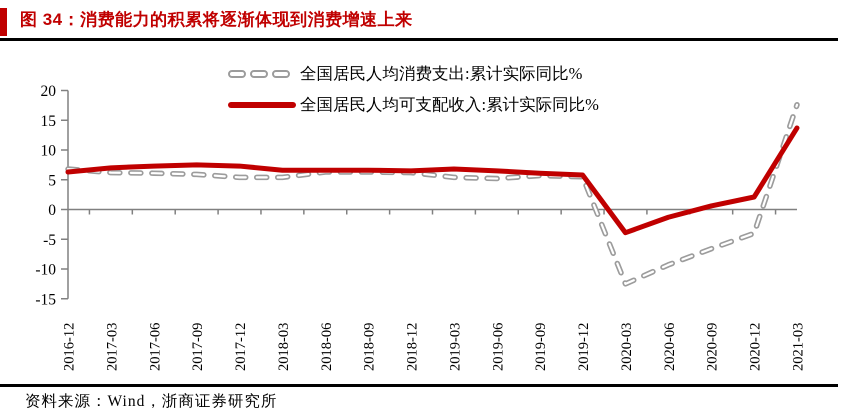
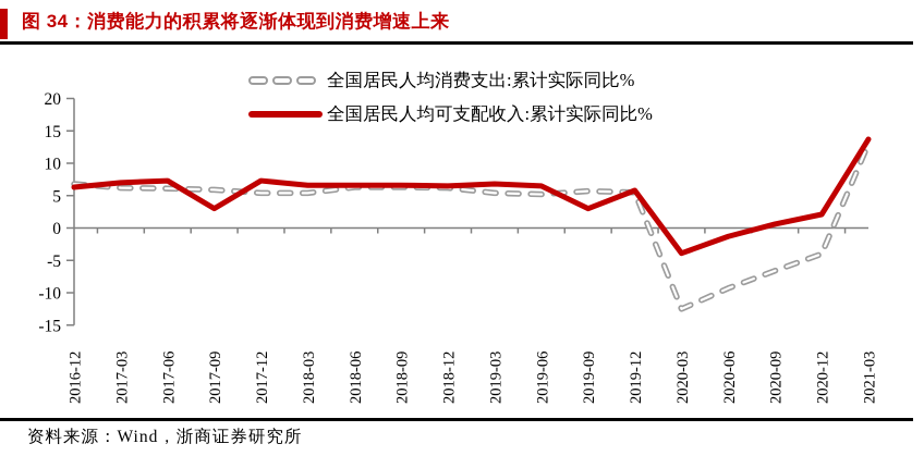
全国居民人均可支配收入:累计实际同比%/2017-09: 8 -> 3
全国居民人均可支配收入:累计实际同比%/2019-09: 6 -> 3
全国居民人均消费支出:累计实际同比%/2021-03: 18 -> 13
